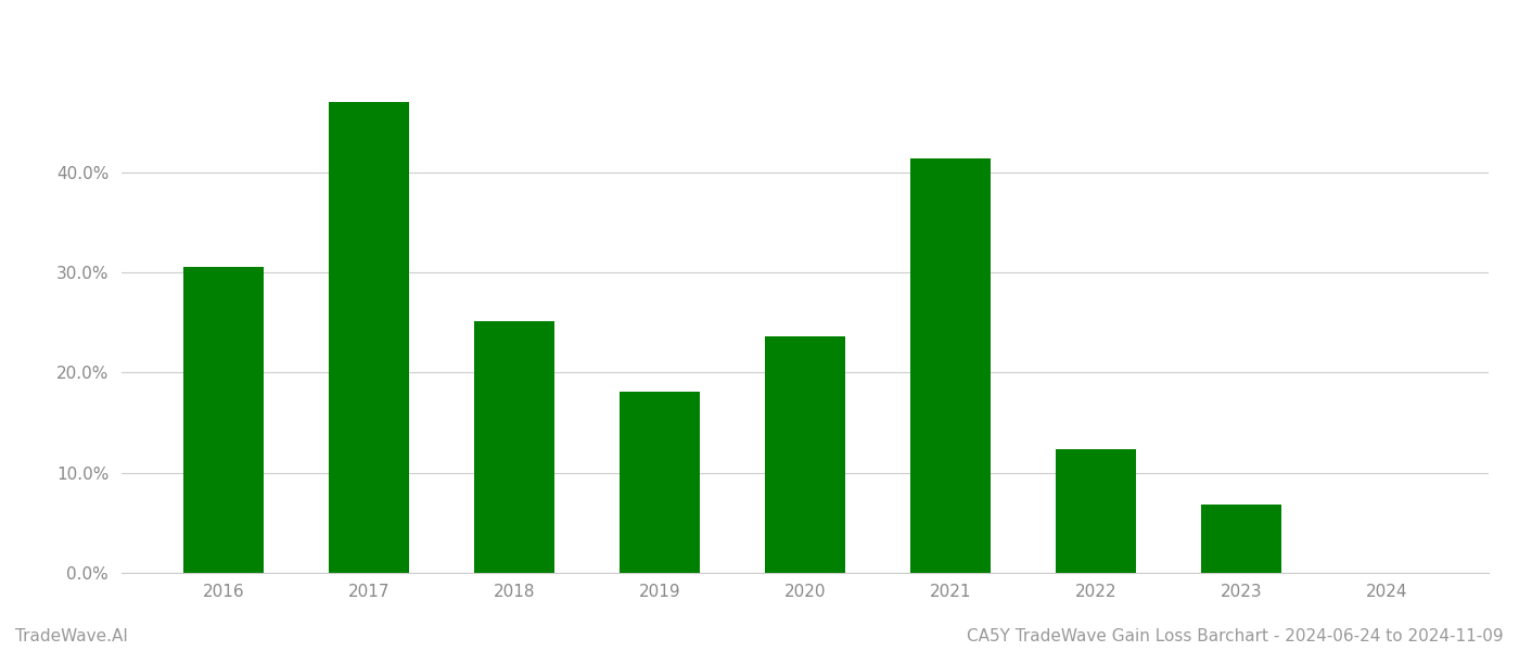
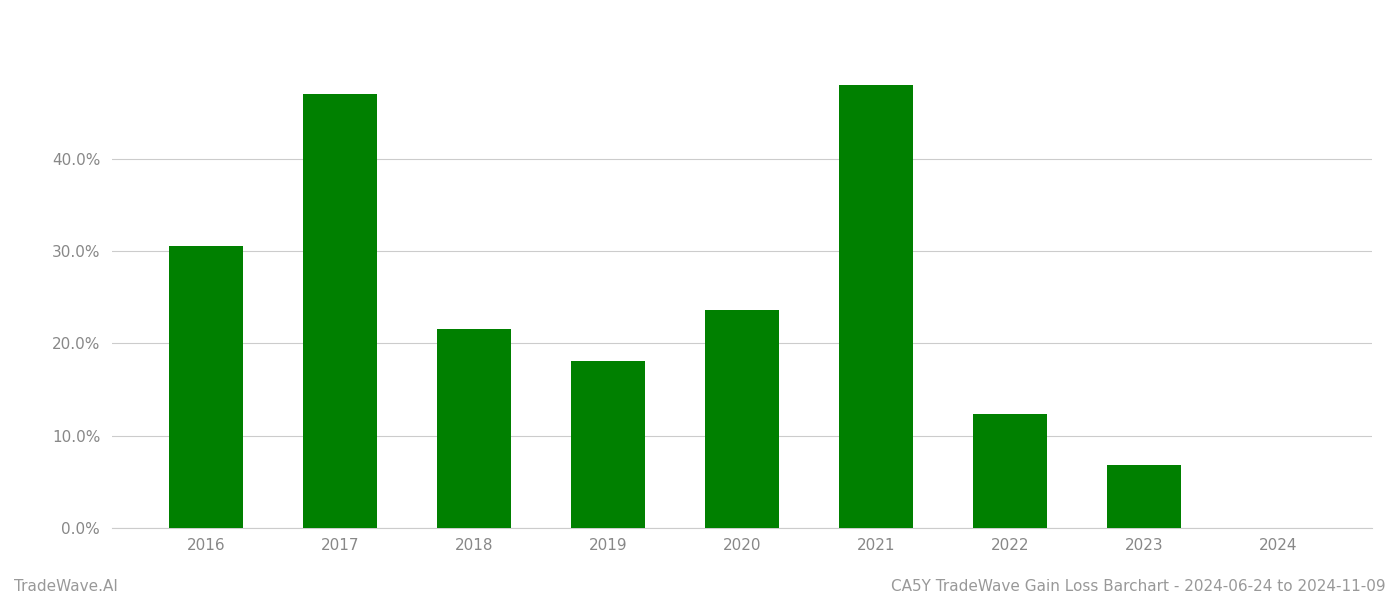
2018: 25.1% -> 21.6%
2021: 41.4% -> 48.0%
